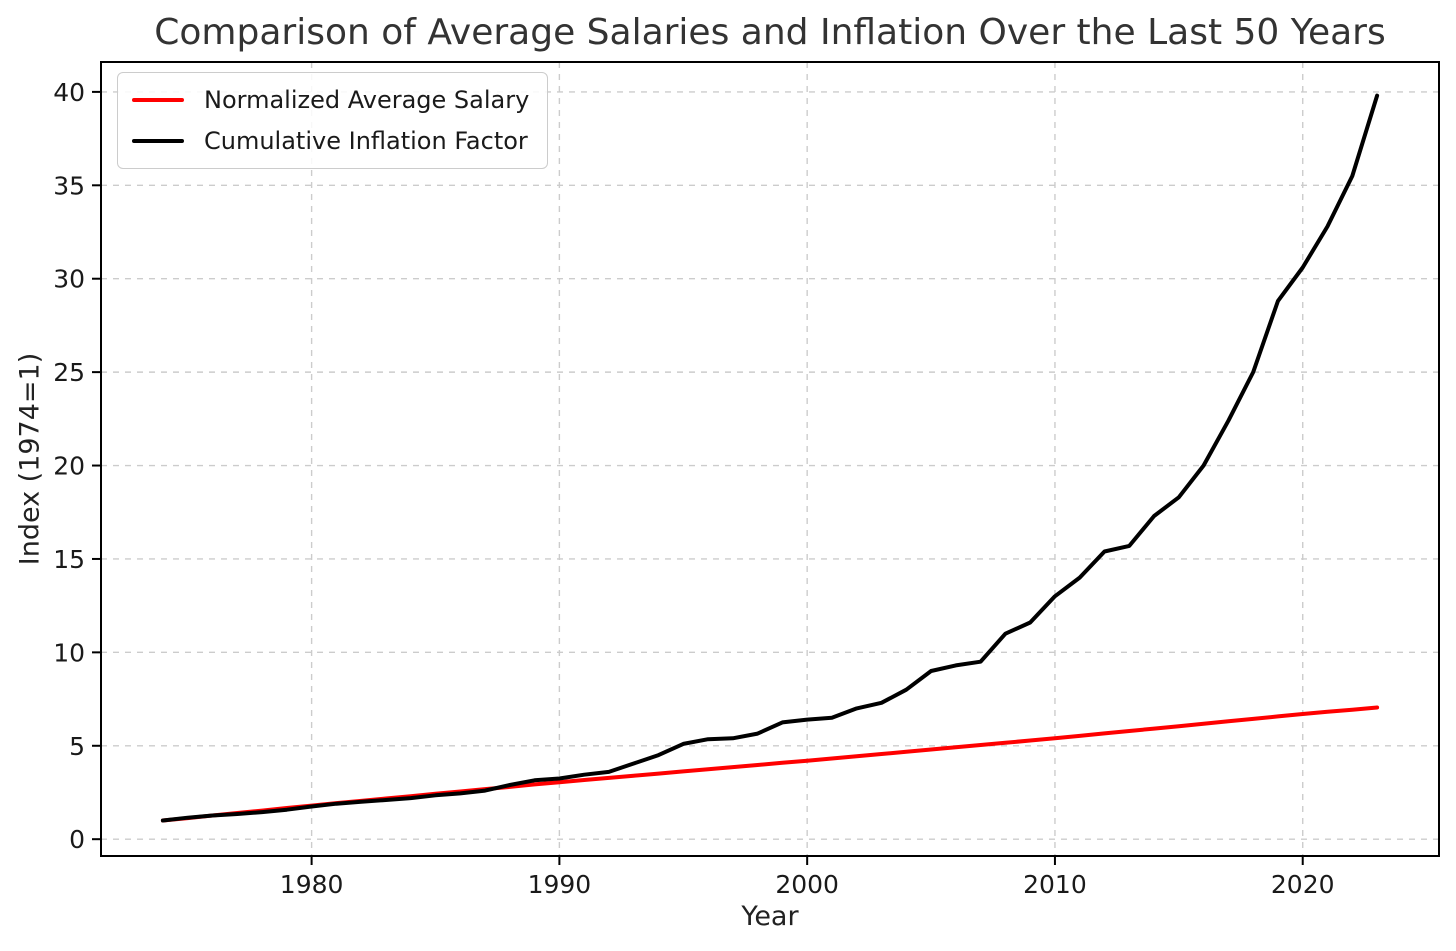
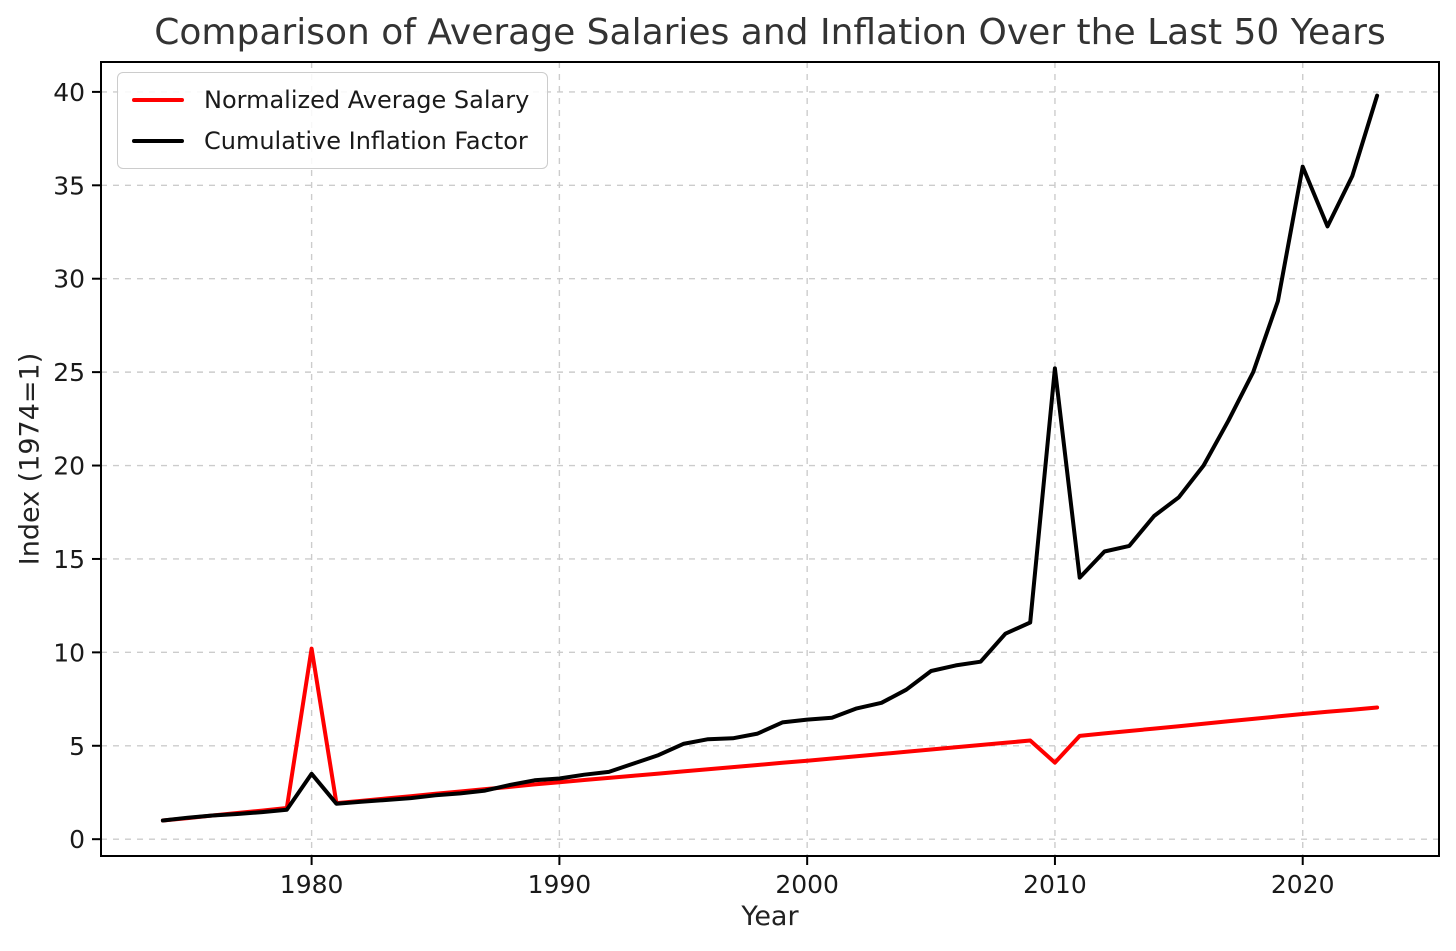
Normalized Average Salary/1980: 1.8 -> 10.2
Cumulative Inflation Factor/1980: 1.8 -> 3.5
Normalized Average Salary/2010: 5.4 -> 4.1
Cumulative Inflation Factor/2010: 13.0 -> 25.2
Cumulative Inflation Factor/2020: 30.6 -> 36.0
